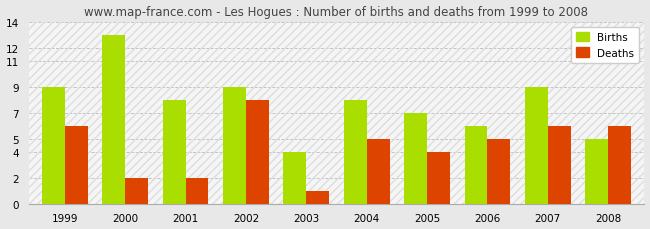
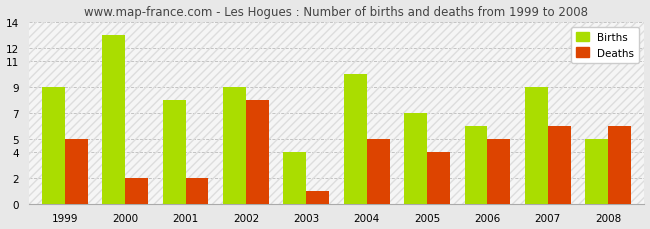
Deaths/1999: 6 -> 5
Births/2004: 8 -> 10
